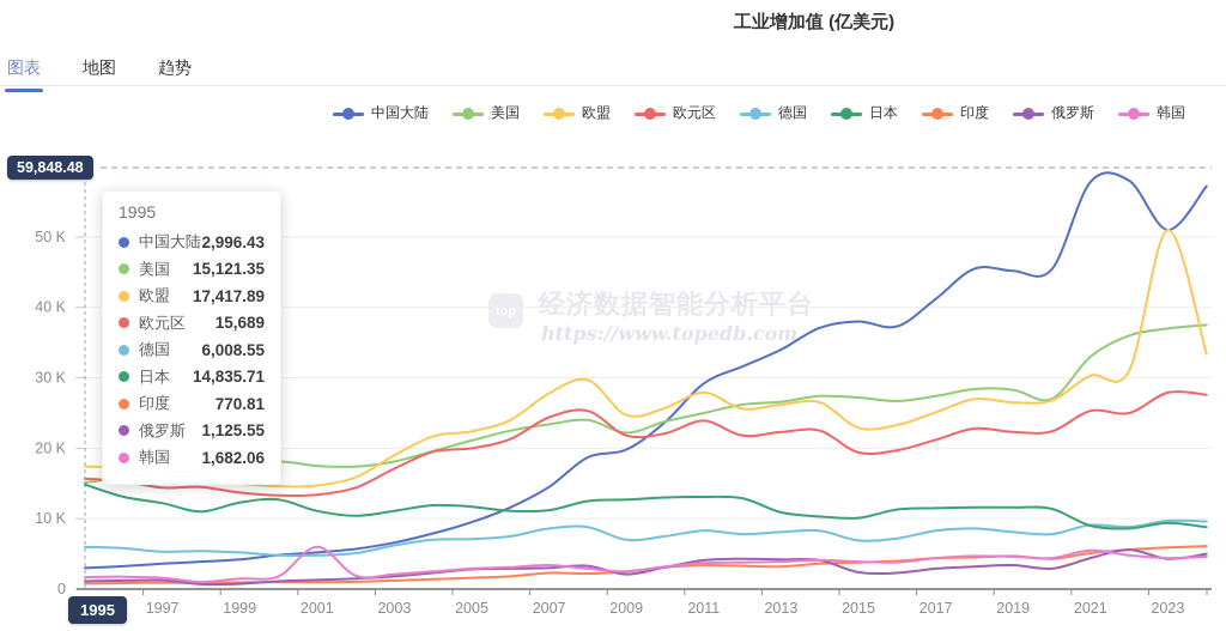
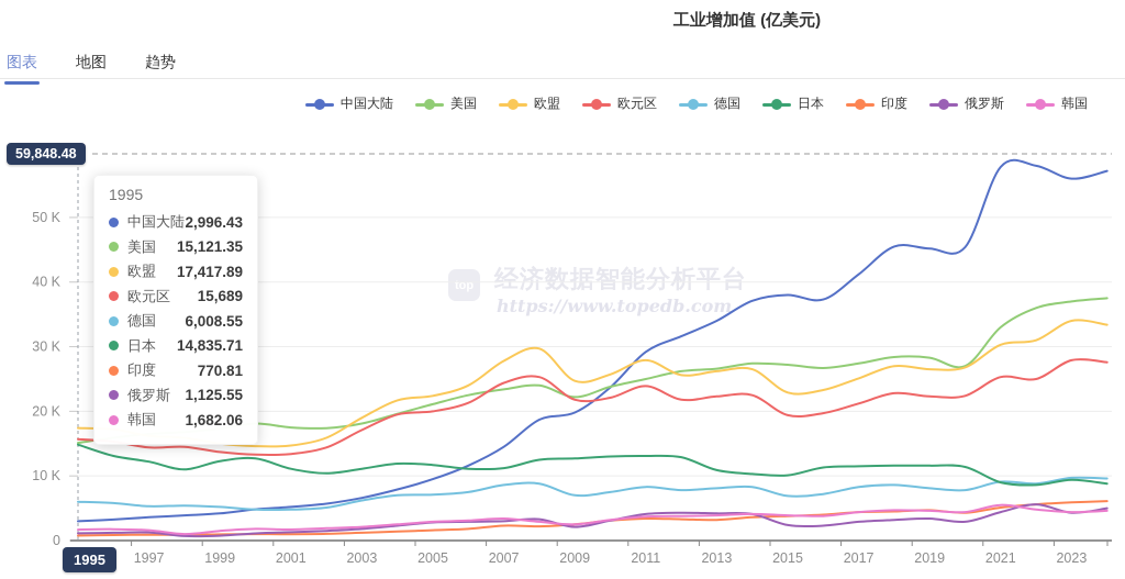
韩国/2001: 6K -> 2K
中国大陆/2023: 51K -> 56K
欧盟/2023: 51K -> 34K
